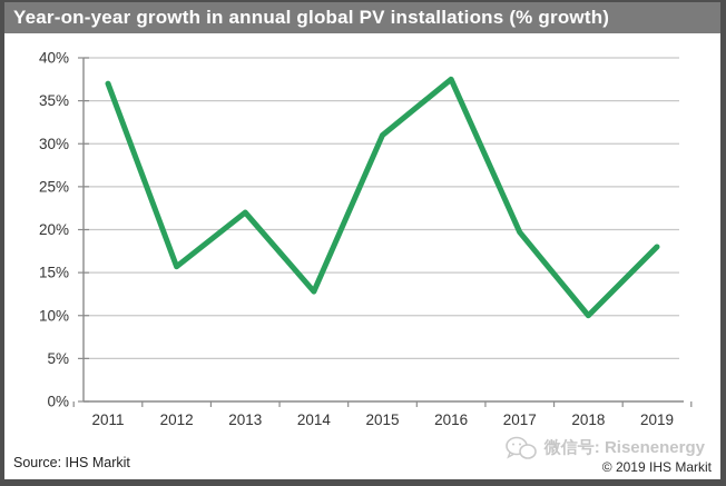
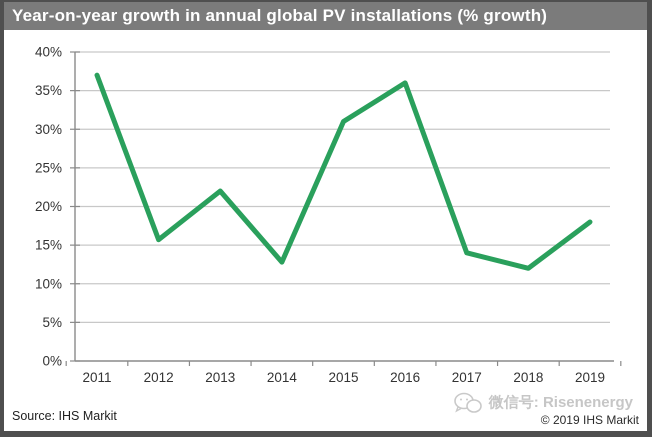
2016: 38% -> 36%
2017: 20% -> 14%
2018: 10% -> 12%
